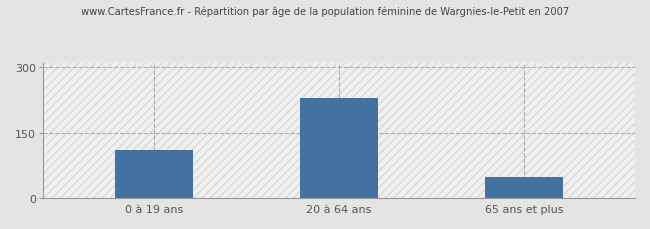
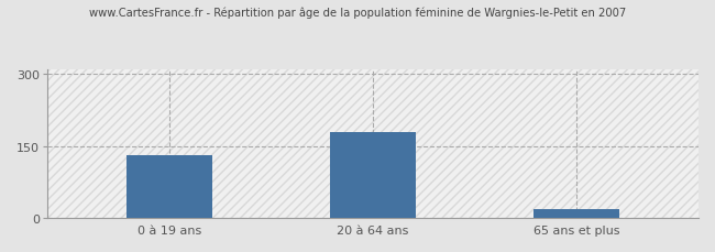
0 à 19 ans: 110 -> 130
20 à 64 ans: 230 -> 180
65 ans et plus: 50 -> 20
